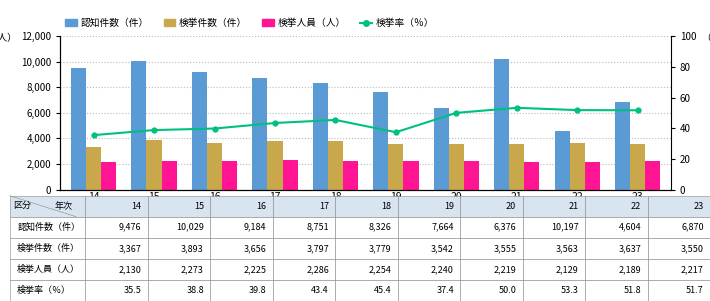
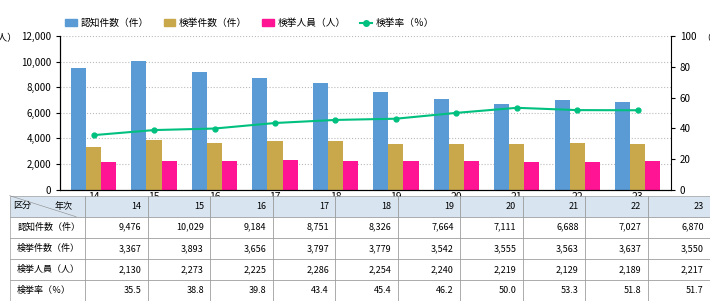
検挙率（％）/19: 37.4 -> 46.2
認知件数（件）/20: 6,376 -> 7,111
認知件数（件）/21: 10,197 -> 6,688
認知件数（件）/22: 4,604 -> 7,027
